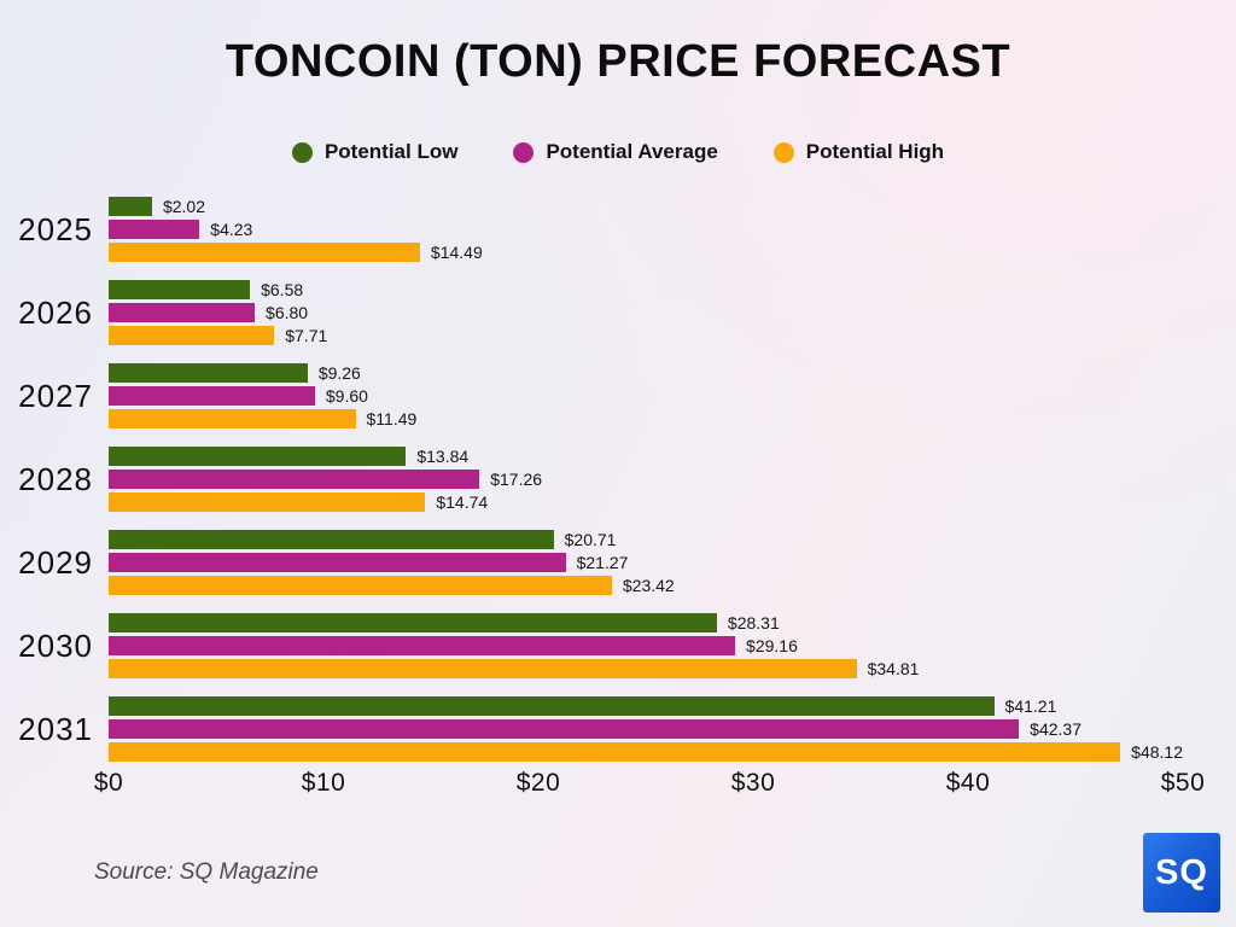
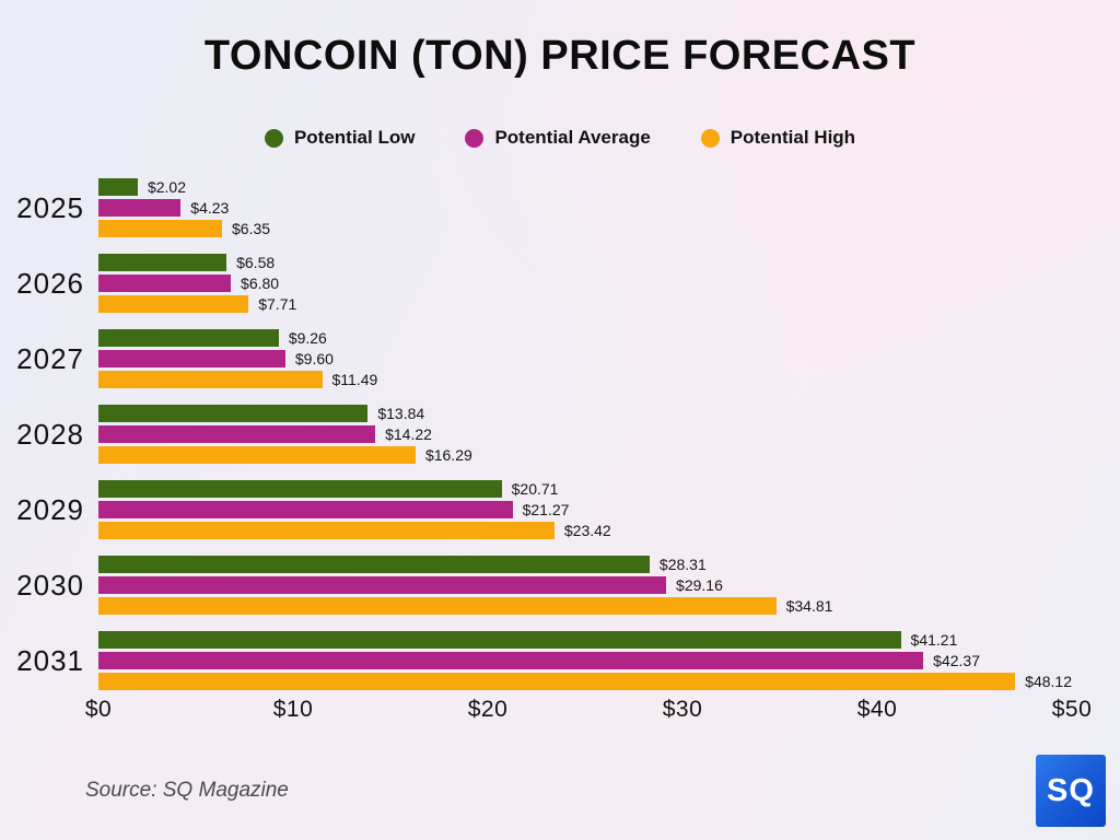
Potential High/2025: $14.49 -> $6.35
Potential Average/2028: $17.26 -> $14.22
Potential High/2028: $14.74 -> $16.29
